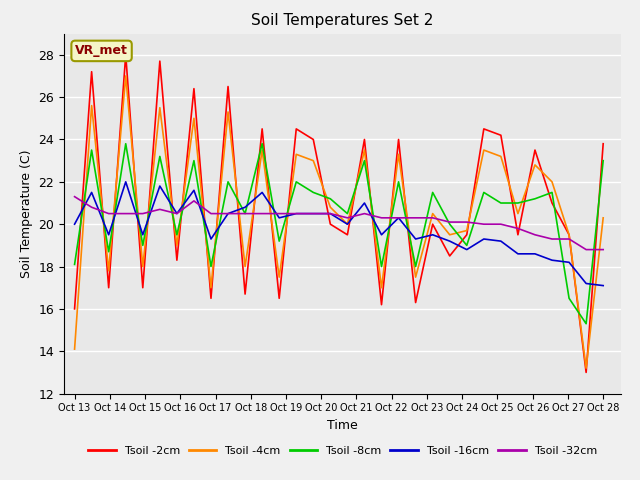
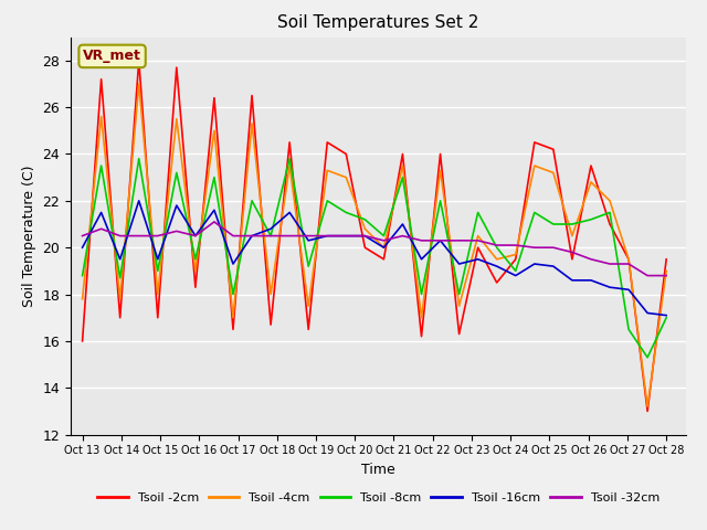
Tsoil -4cm/Oct 13: 14.1 -> 17.8
Tsoil -8cm/Oct 13: 18.1 -> 18.8
Tsoil -32cm/Oct 13: 21.3 -> 20.5
Tsoil -2cm/Oct 28: 23.8 -> 19.5
Tsoil -4cm/Oct 28: 20.3 -> 19.0
Tsoil -8cm/Oct 28: 23.0 -> 17.0
